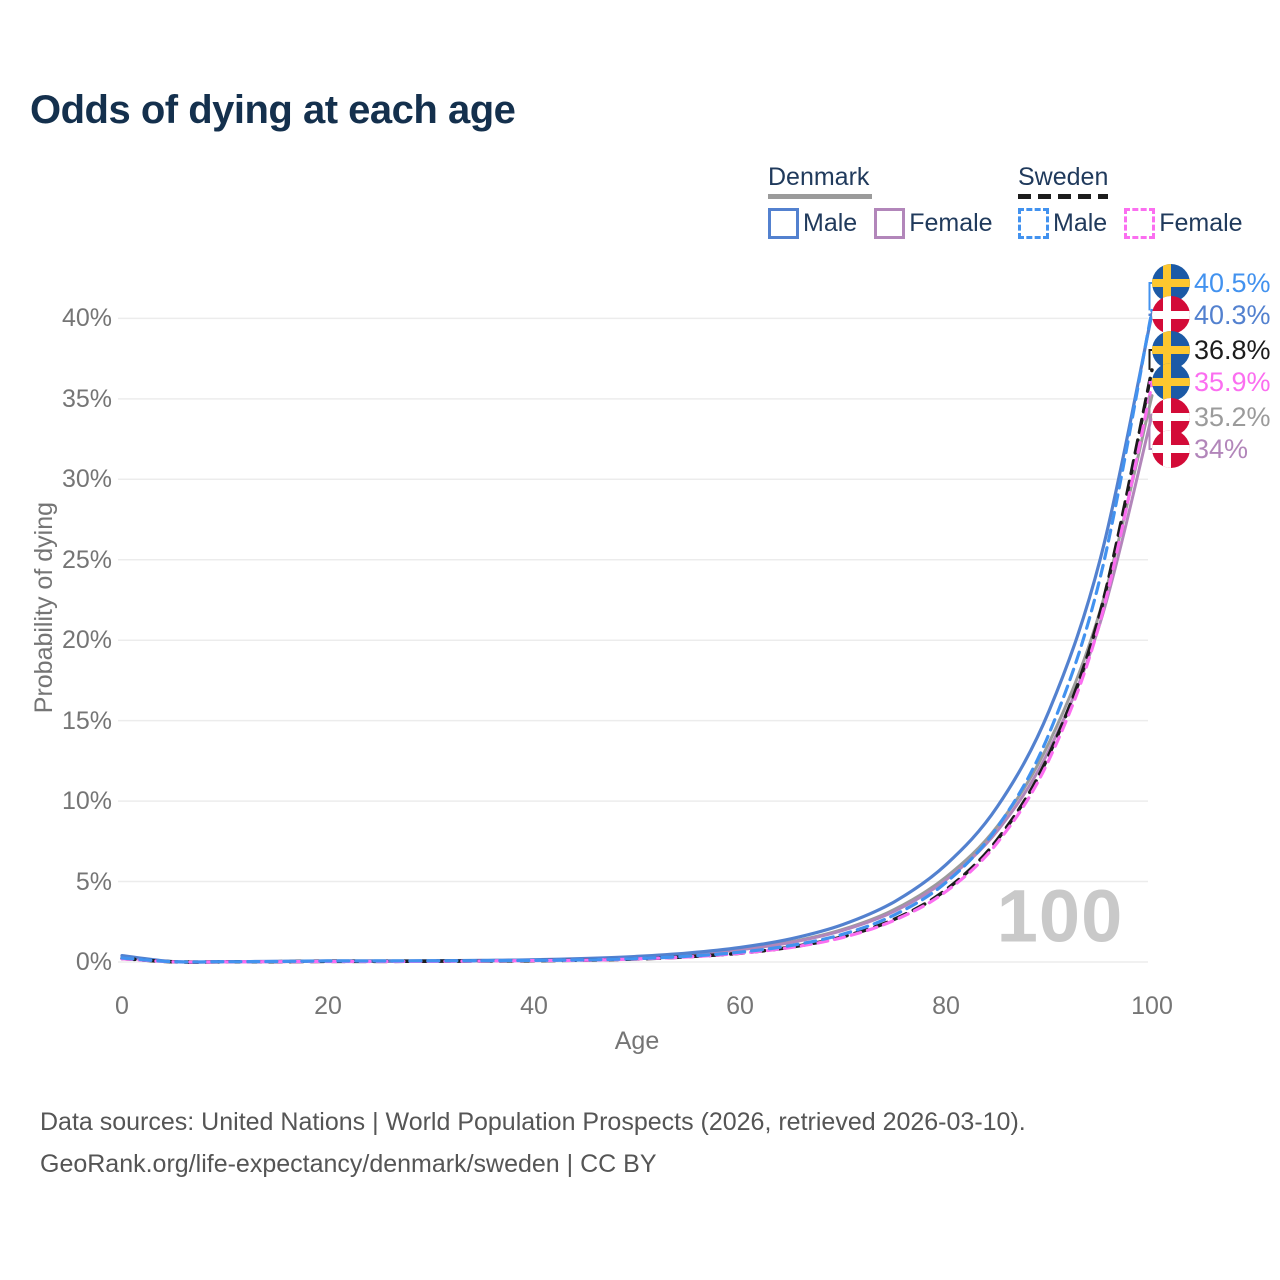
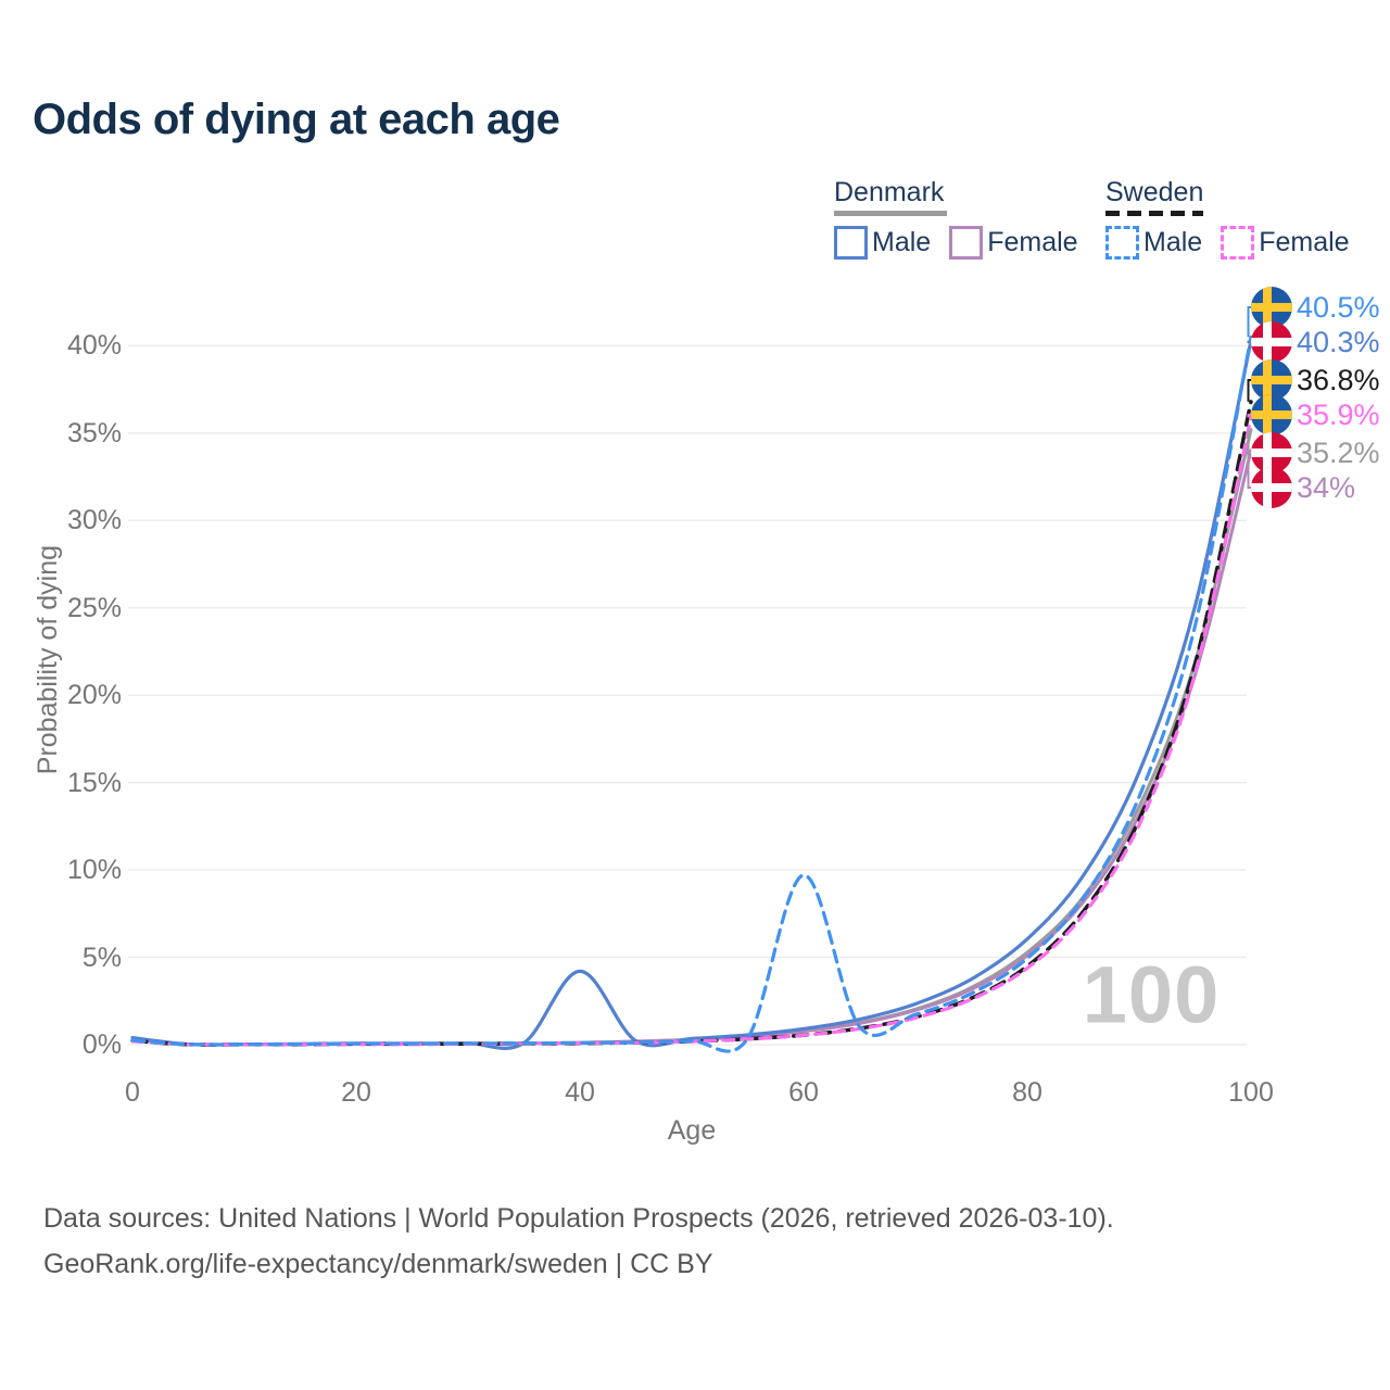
Denmark Male/40: 0.1% -> 4.2%
Sweden Male/60: 0.6% -> 9.7%
